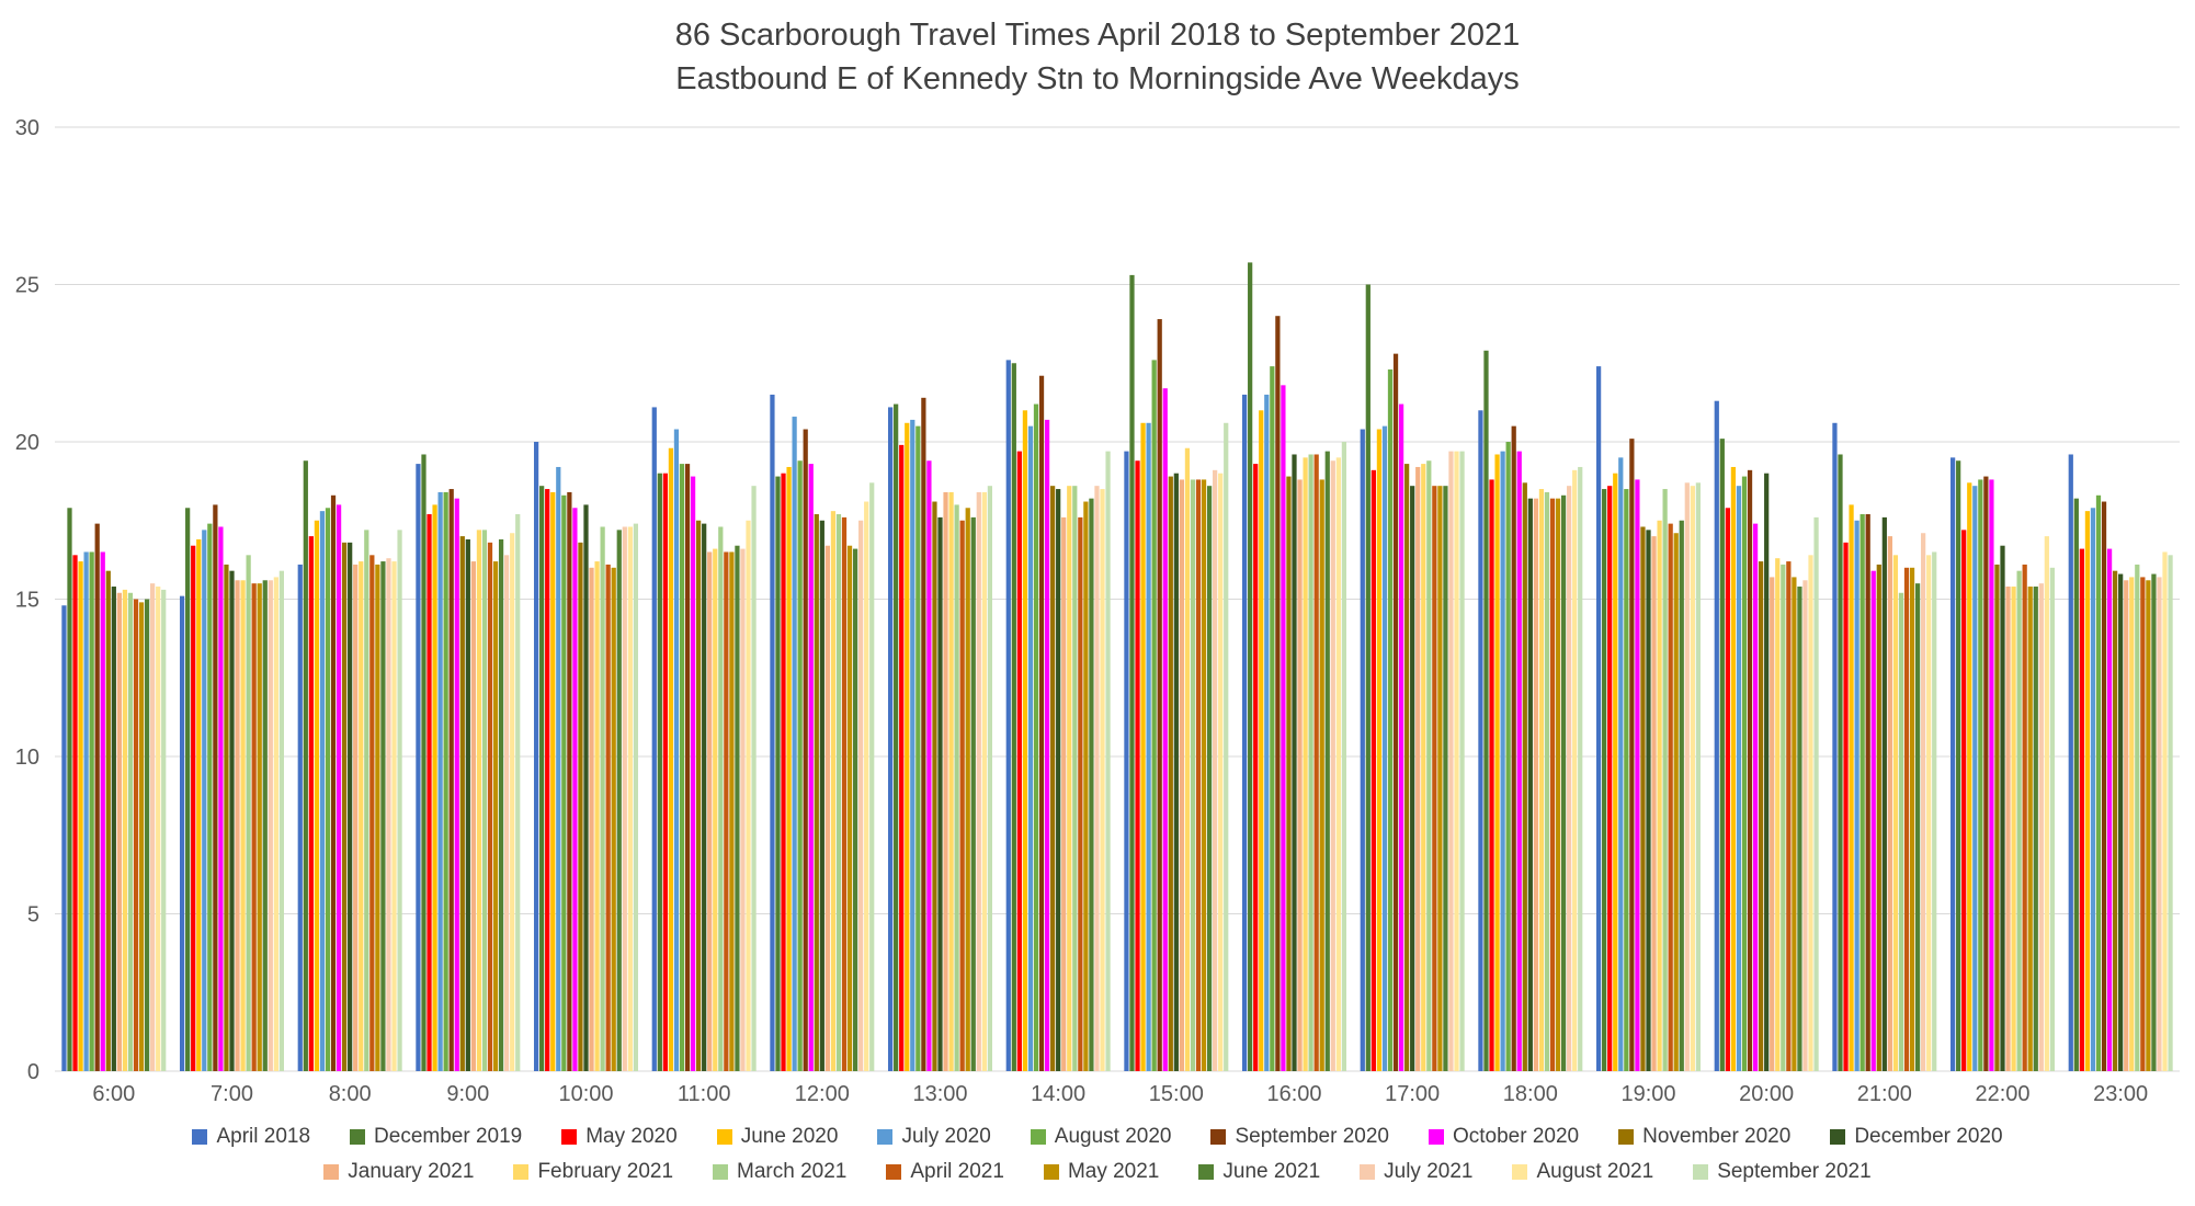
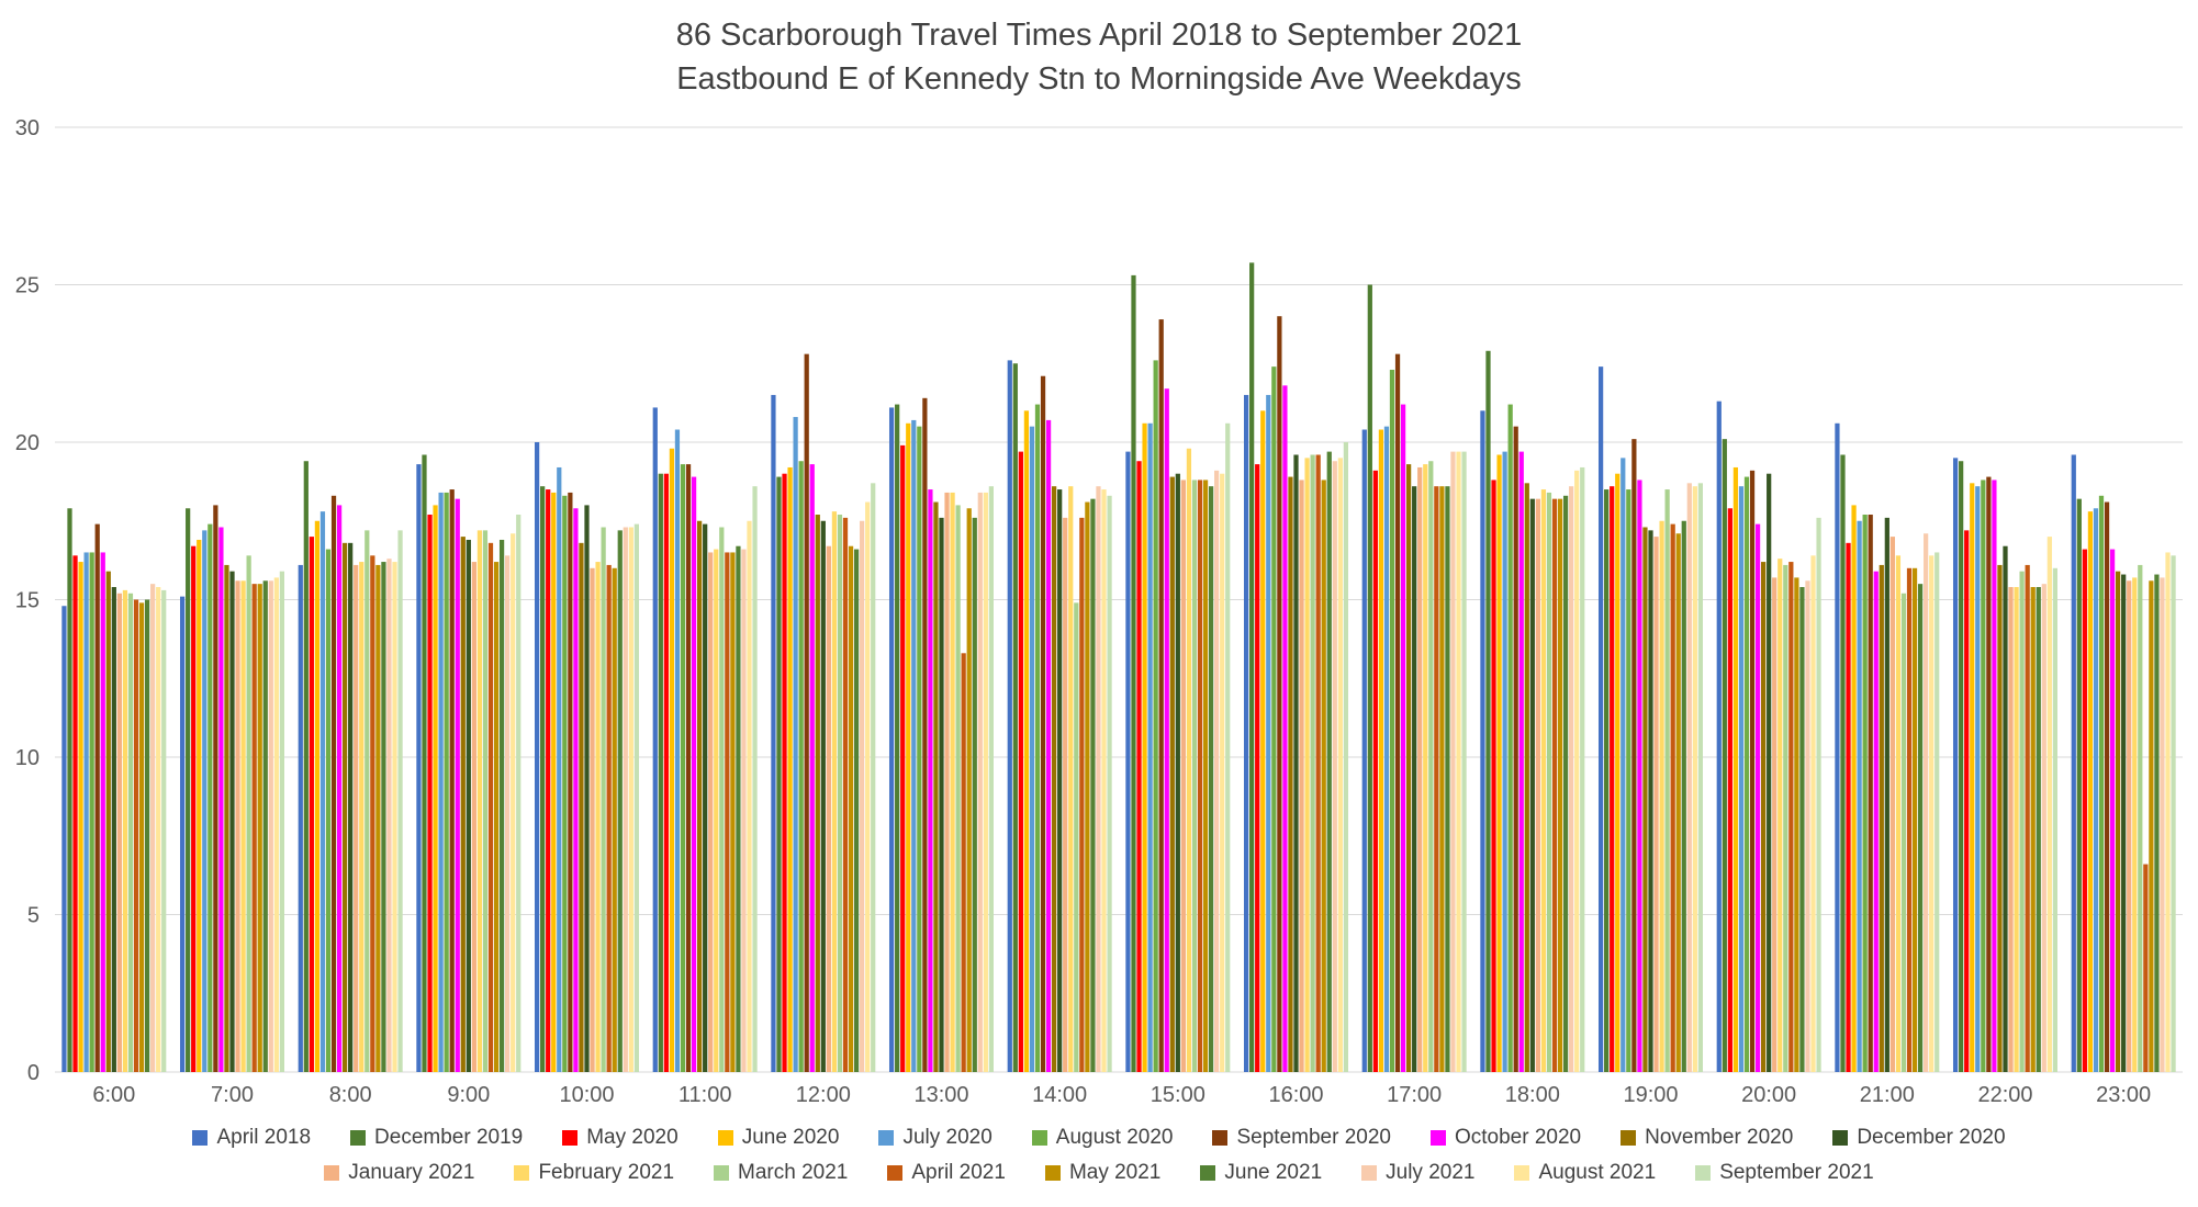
August 2020/8:00: 17.9 -> 16.6
September 2020/12:00: 20.4 -> 22.8
October 2020/13:00: 19.4 -> 18.5
April 2021/13:00: 17.5 -> 13.3
March 2021/14:00: 18.6 -> 14.9
September 2021/14:00: 19.7 -> 18.3
August 2020/18:00: 20.0 -> 21.2
April 2021/23:00: 15.7 -> 6.6
